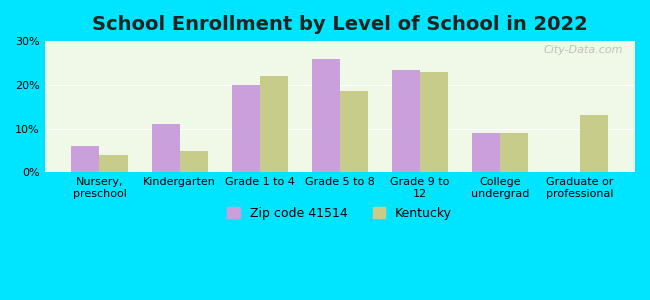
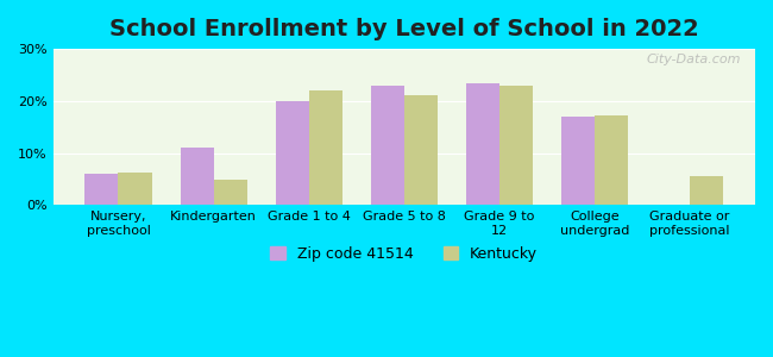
Kentucky/Nursery, preschool: 4.0% -> 6.2%
Zip code 41514/Grade 5 to 8: 26.0% -> 23.0%
Kentucky/Grade 5 to 8: 18.5% -> 21.0%
Zip code 41514/College undergrad: 9.0% -> 17.0%
Kentucky/College undergrad: 9.0% -> 17.2%
Kentucky/Graduate or professional: 13.0% -> 5.5%
